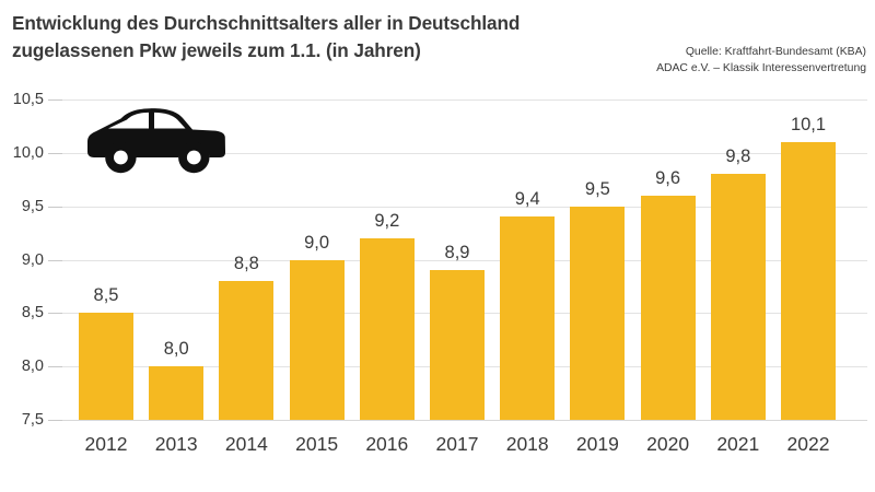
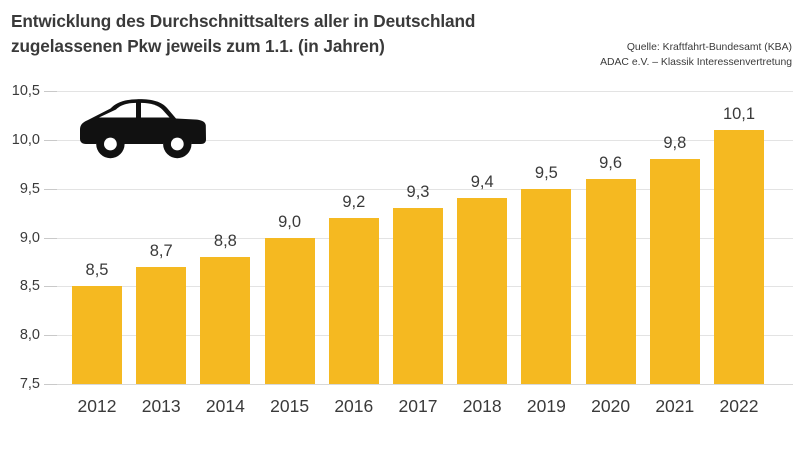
2013: 8,0 -> 8,7
2017: 8,9 -> 9,3
